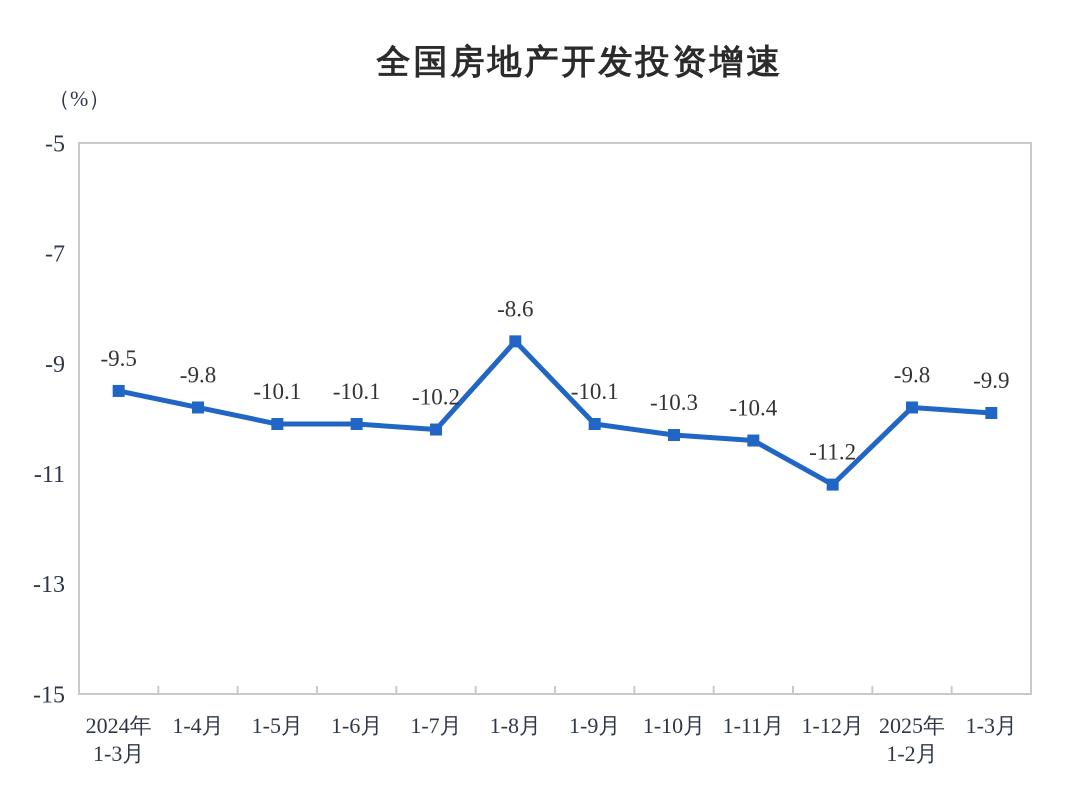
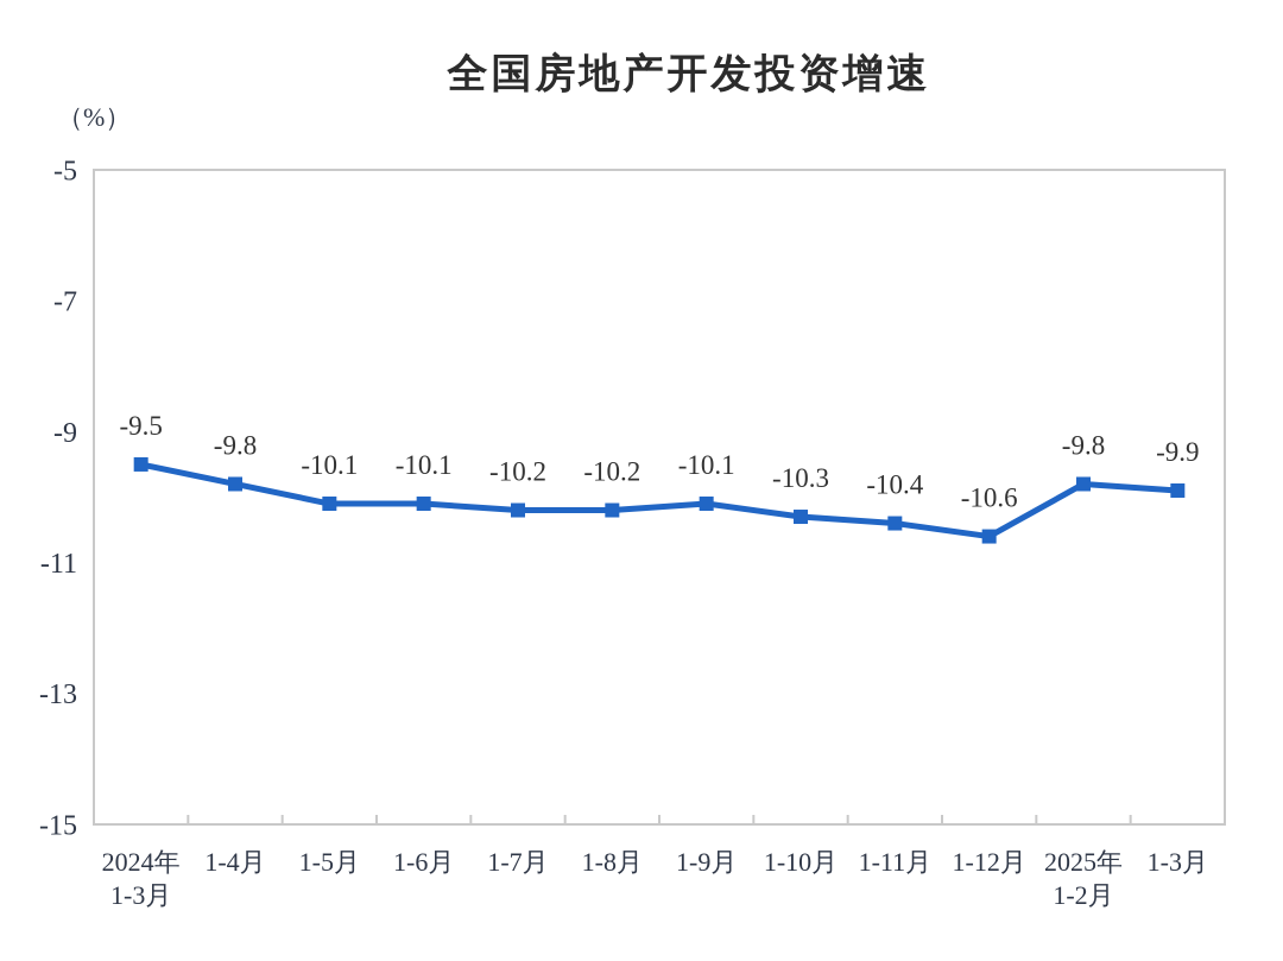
1-8月: -8.6 -> -10.2
1-12月: -11.2 -> -10.6
